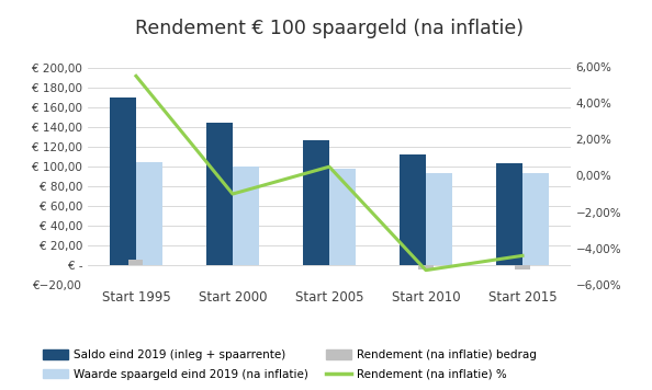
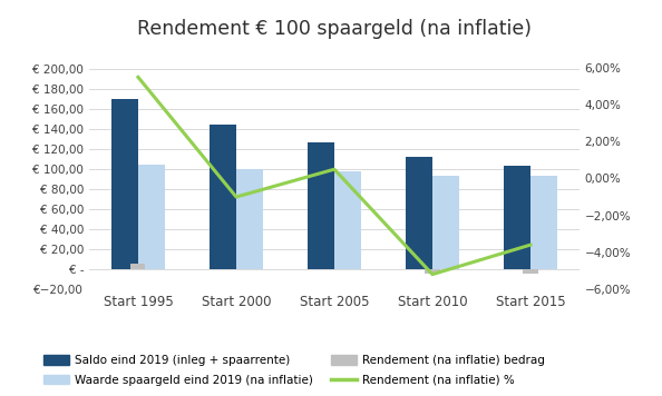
Rendement (na inflatie) %/Start 2015: -4,4% -> -3,6%
